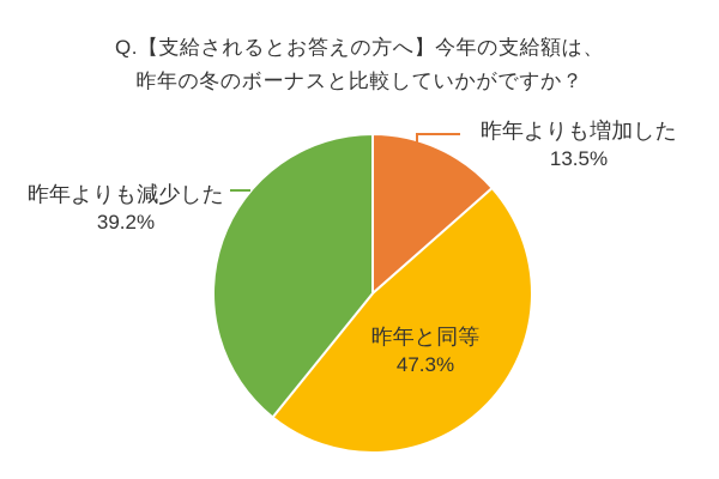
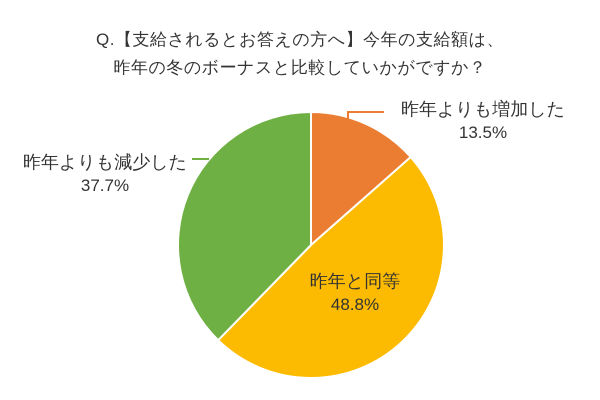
昨年と同等: 47.3% -> 48.8%
昨年よりも減少した: 39.2% -> 37.7%
